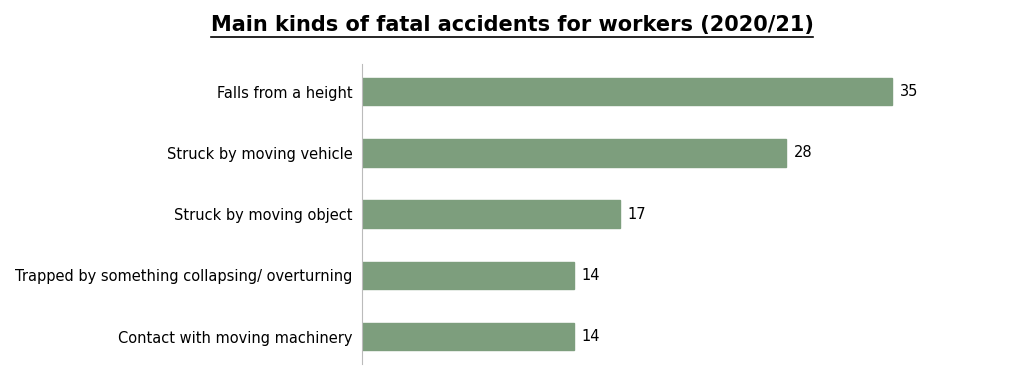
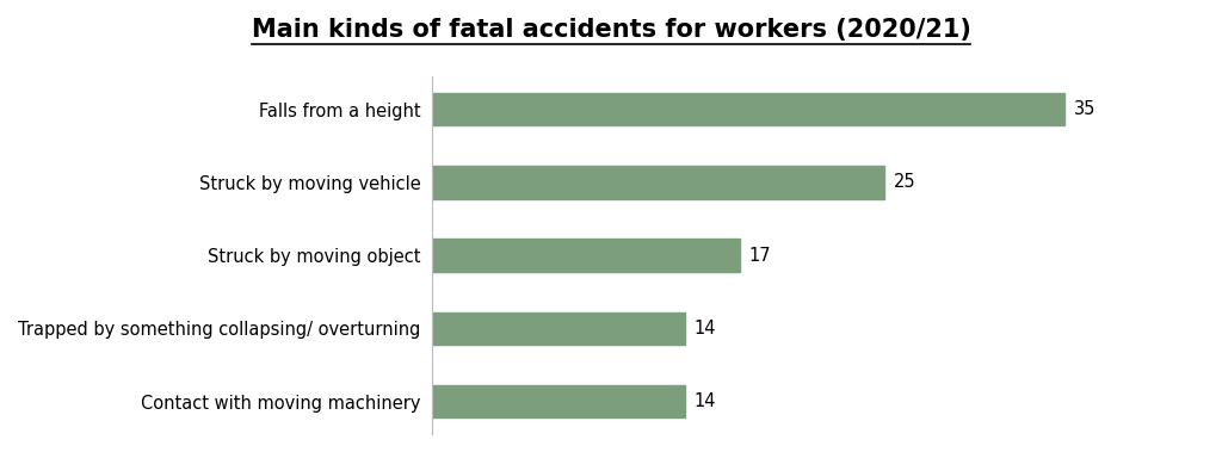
Struck by moving vehicle: 28 -> 25
